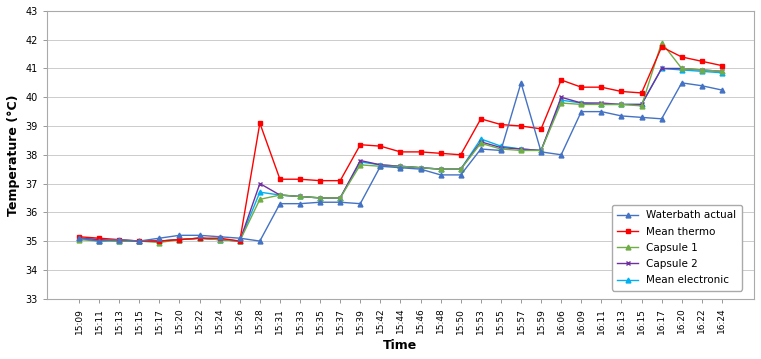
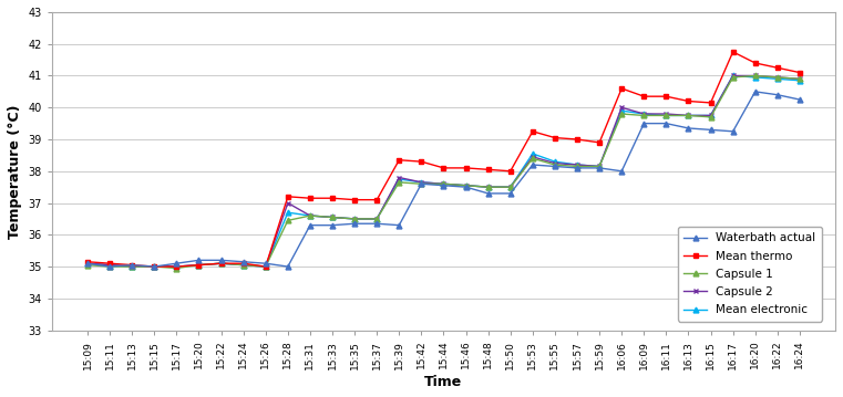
Mean thermo/15:28: 39.10 -> 37.20
Waterbath actual/15:57: 40.50 -> 38.10
Capsule 1/16:17: 41.90 -> 40.95
